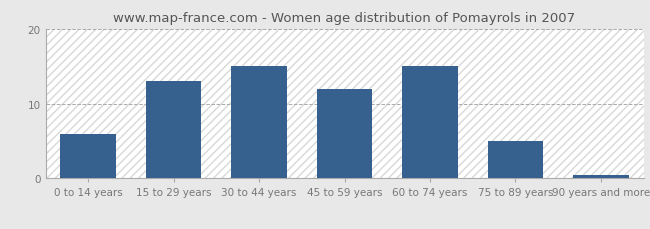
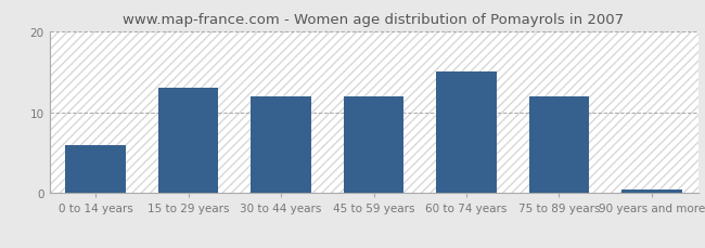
30 to 44 years: 15.0 -> 12.0
75 to 89 years: 5.0 -> 12.0
